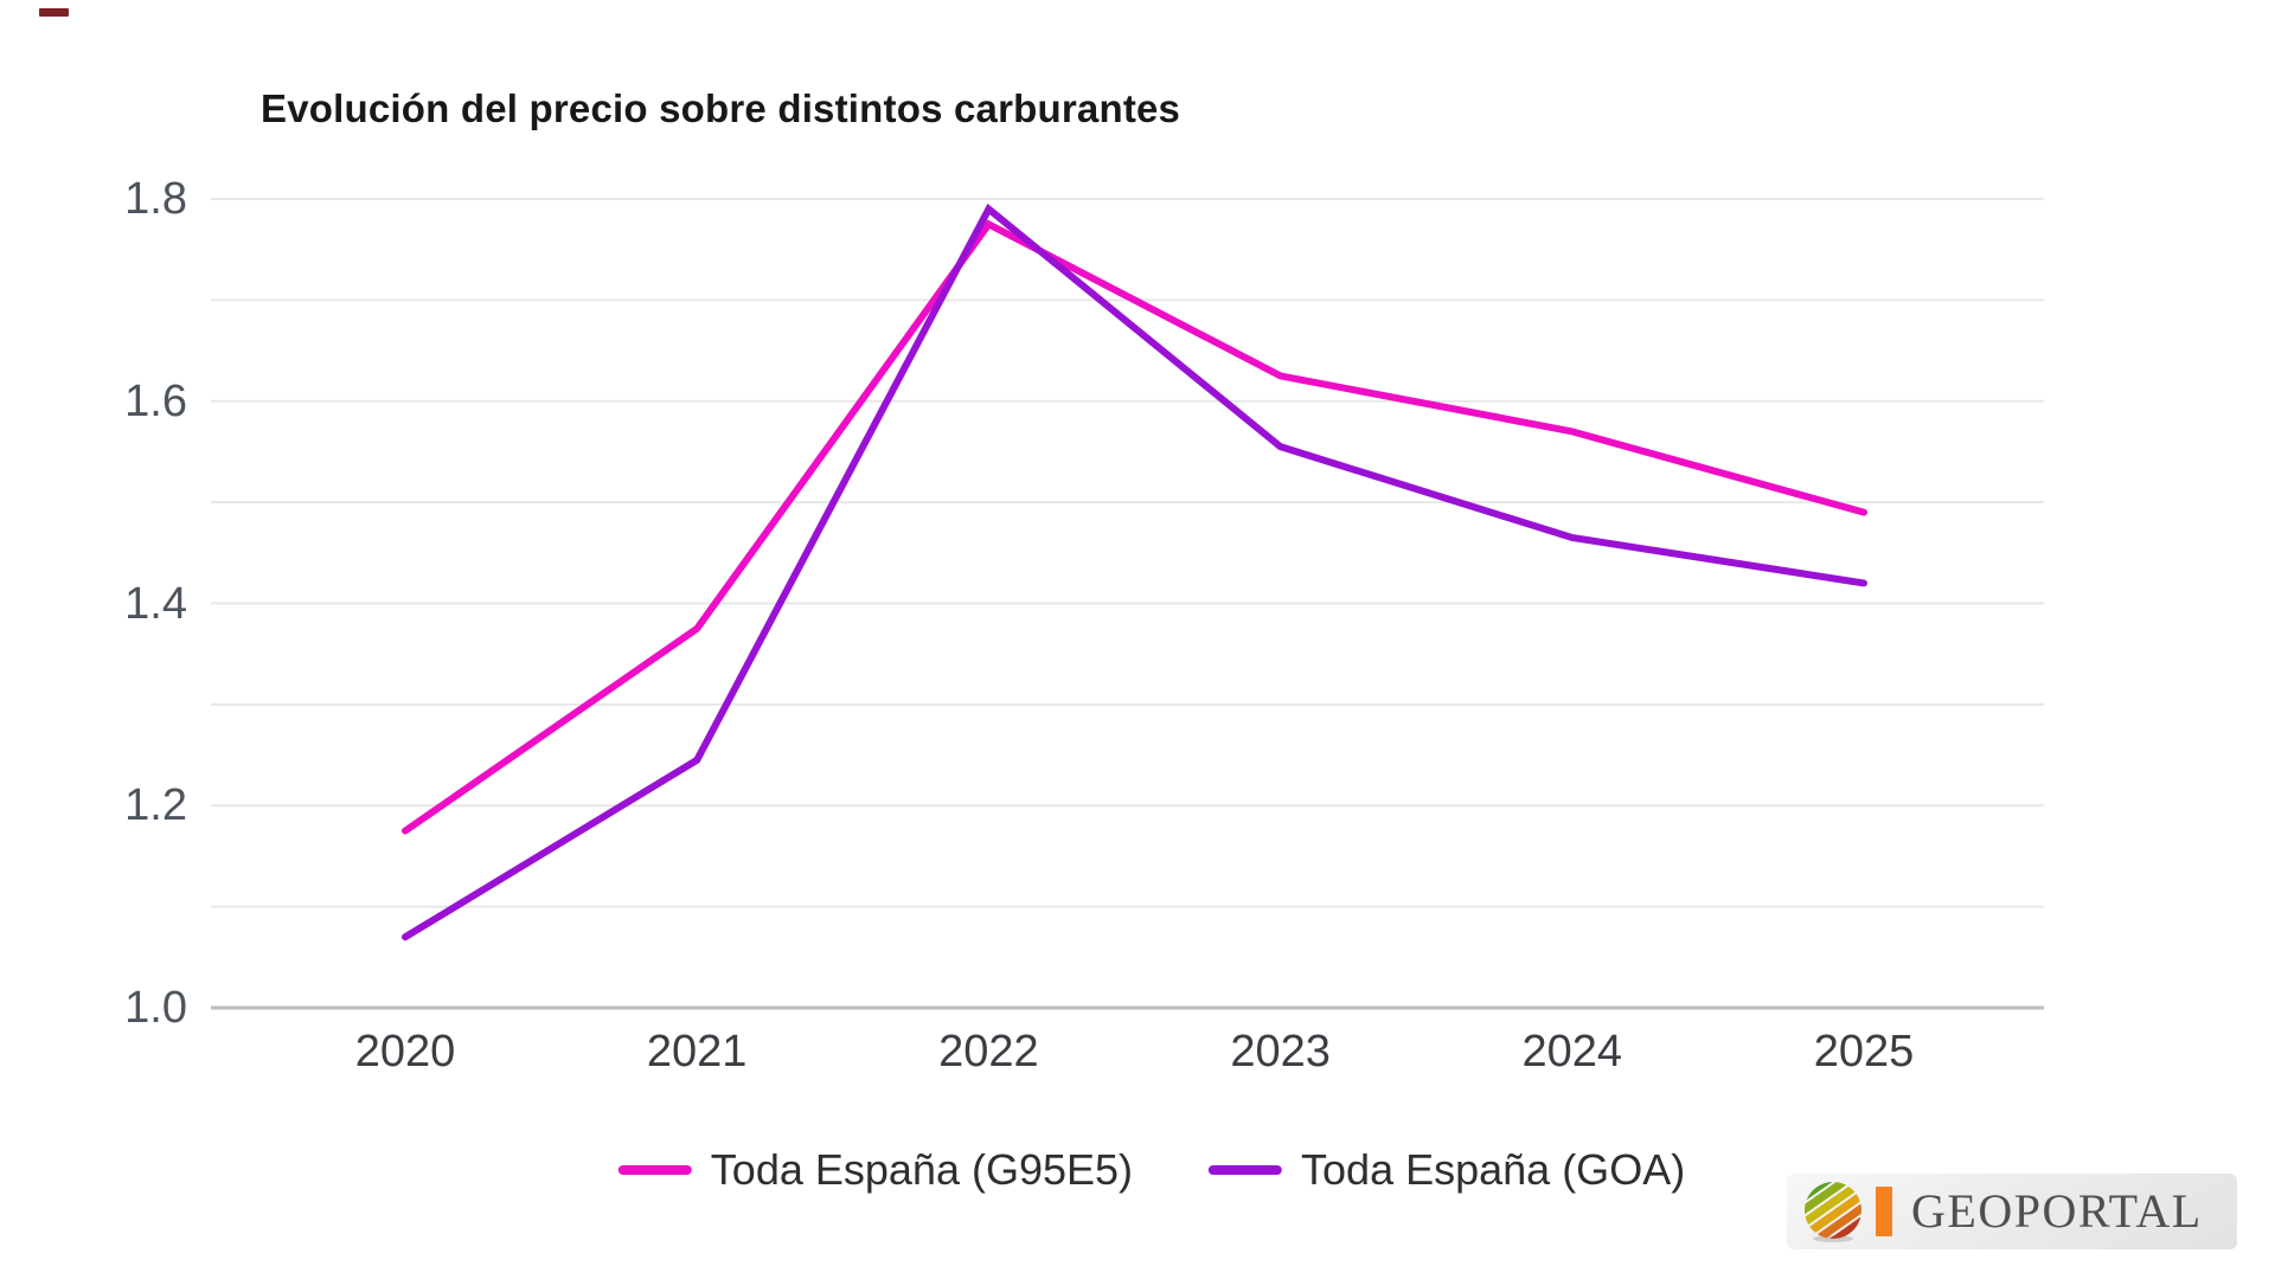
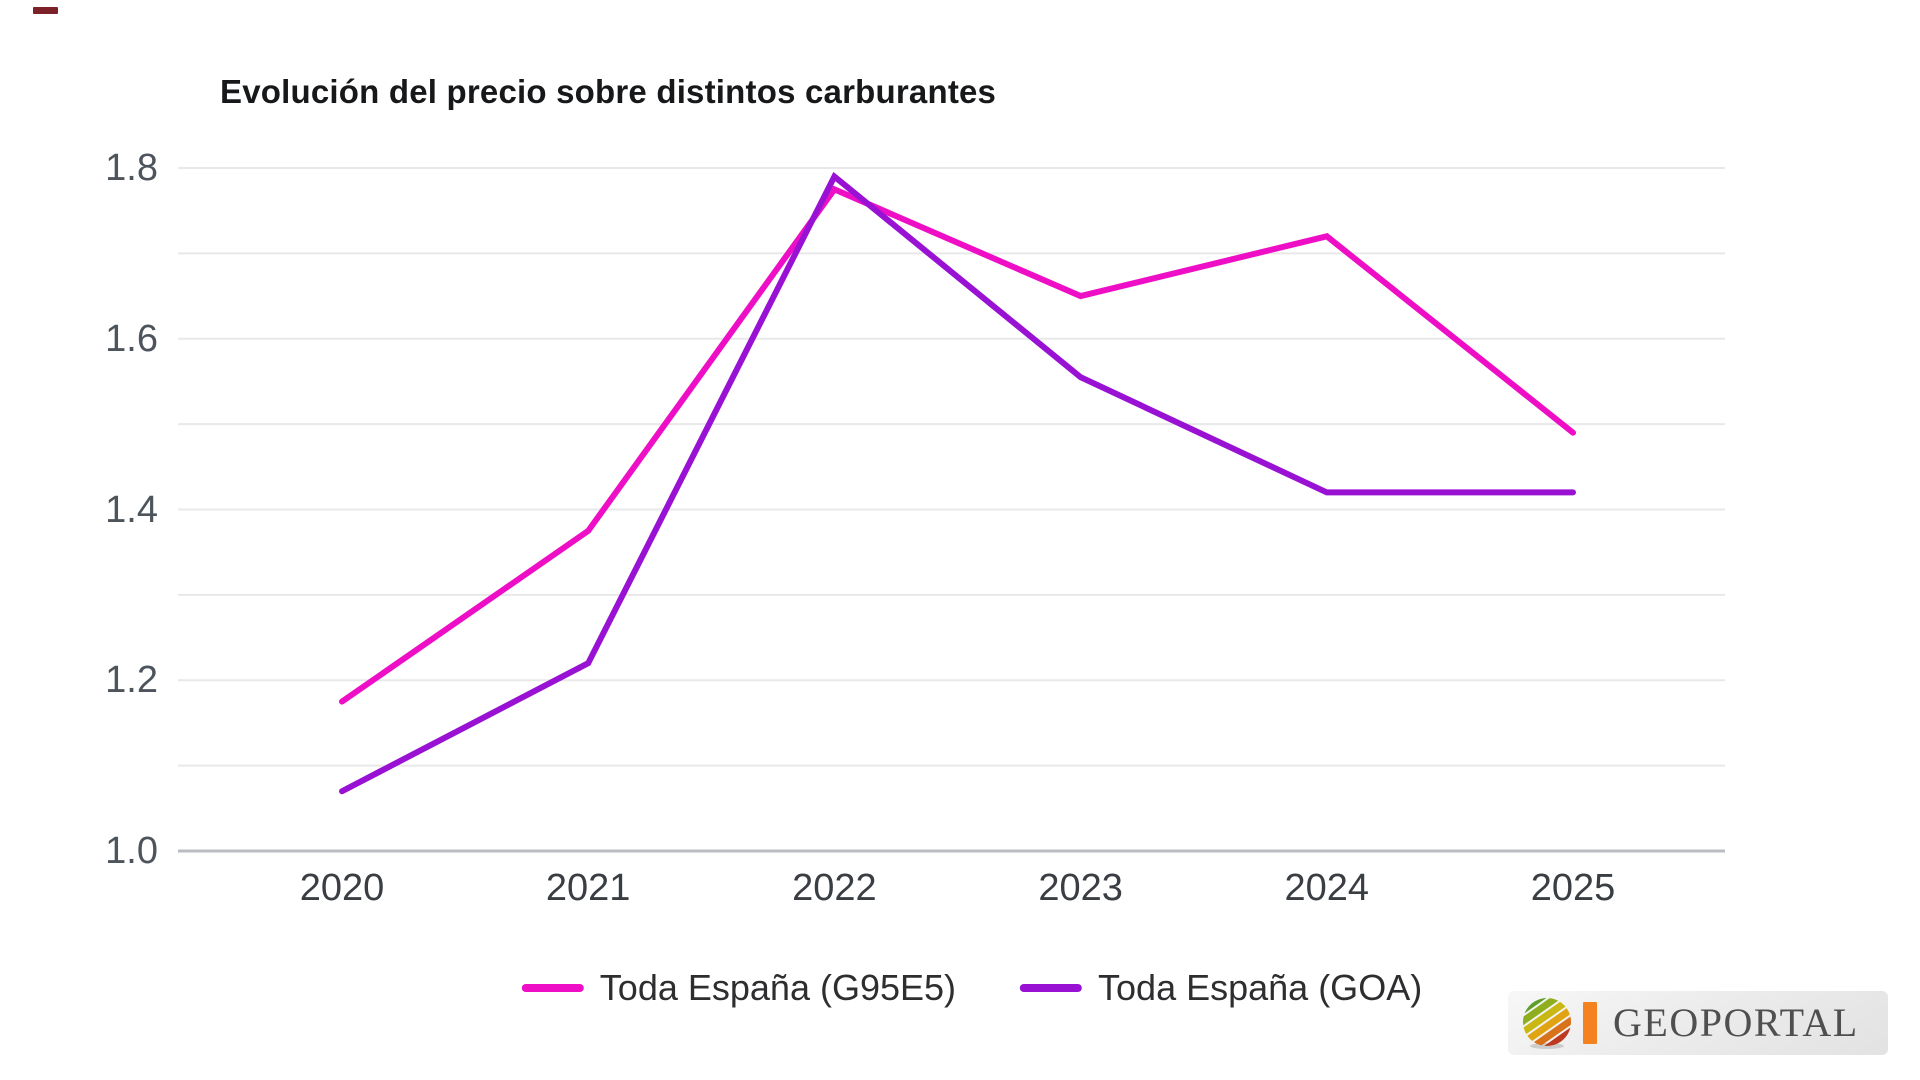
Toda España (GOA)/2021: 1.25 -> 1.22
Toda España (G95E5)/2023: 1.62 -> 1.65
Toda España (G95E5)/2024: 1.57 -> 1.72
Toda España (GOA)/2024: 1.47 -> 1.42
